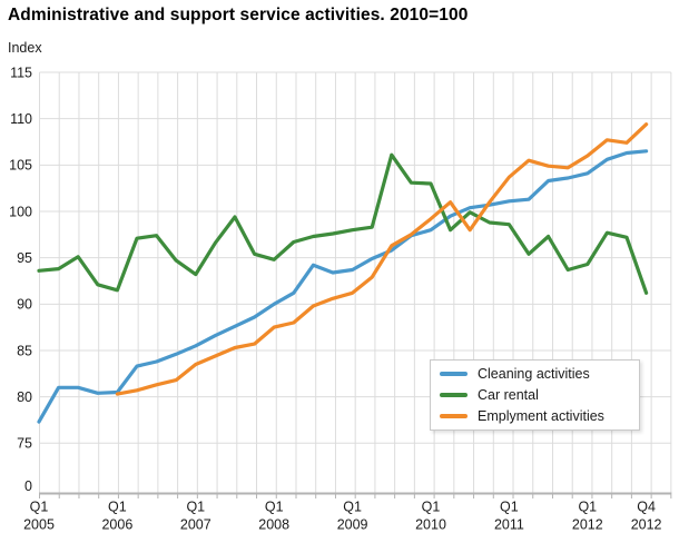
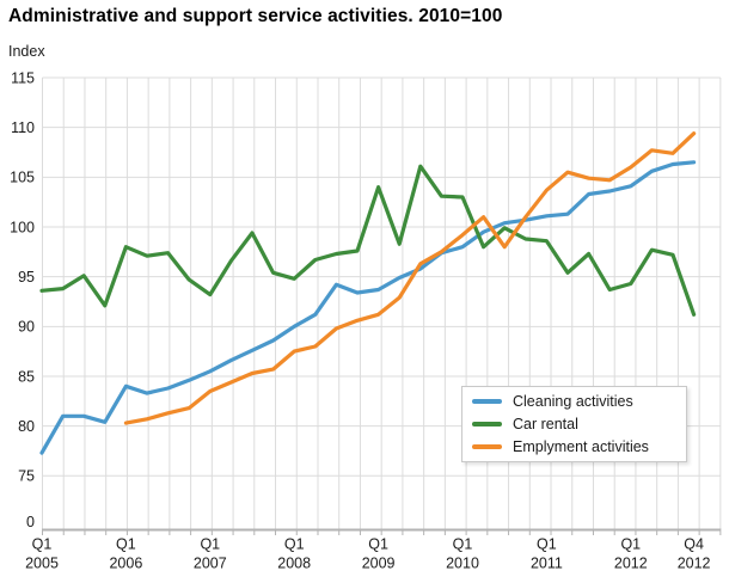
Cleaning activities/2006 Q1: 80 -> 84
Car rental/2006 Q1: 92 -> 98
Car rental/2009 Q1: 98 -> 104
